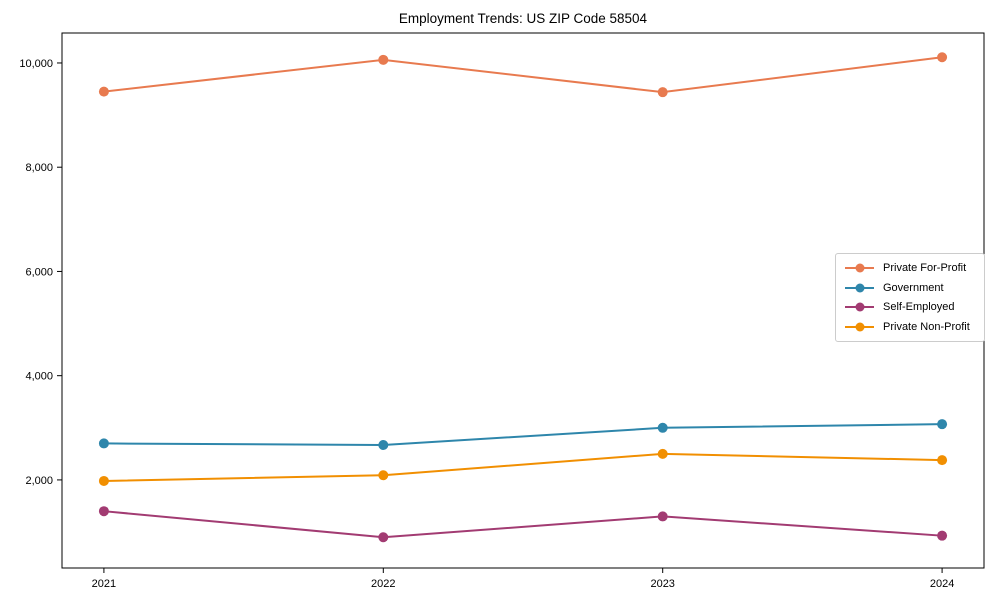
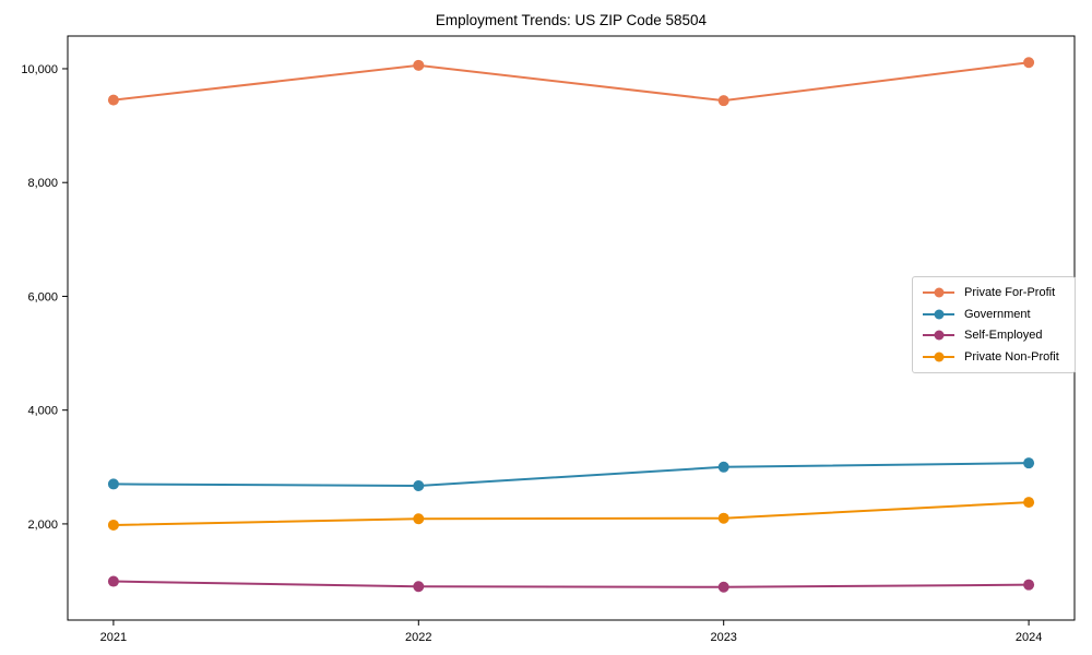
Self-Employed/2021: 1400 -> 1000
Self-Employed/2023: 1300 -> 900
Private Non-Profit/2023: 2500 -> 2100
